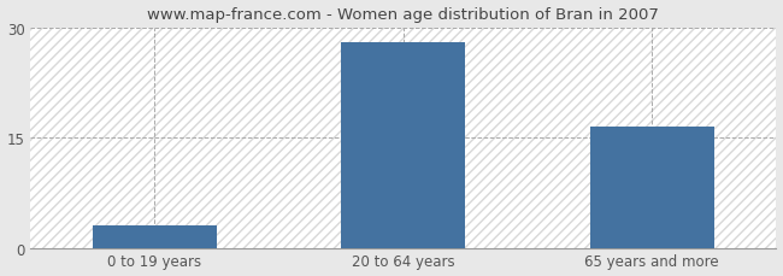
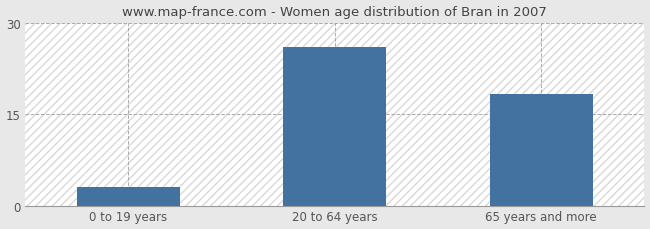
20 to 64 years: 28.0 -> 26.0
65 years and more: 16.5 -> 18.4
